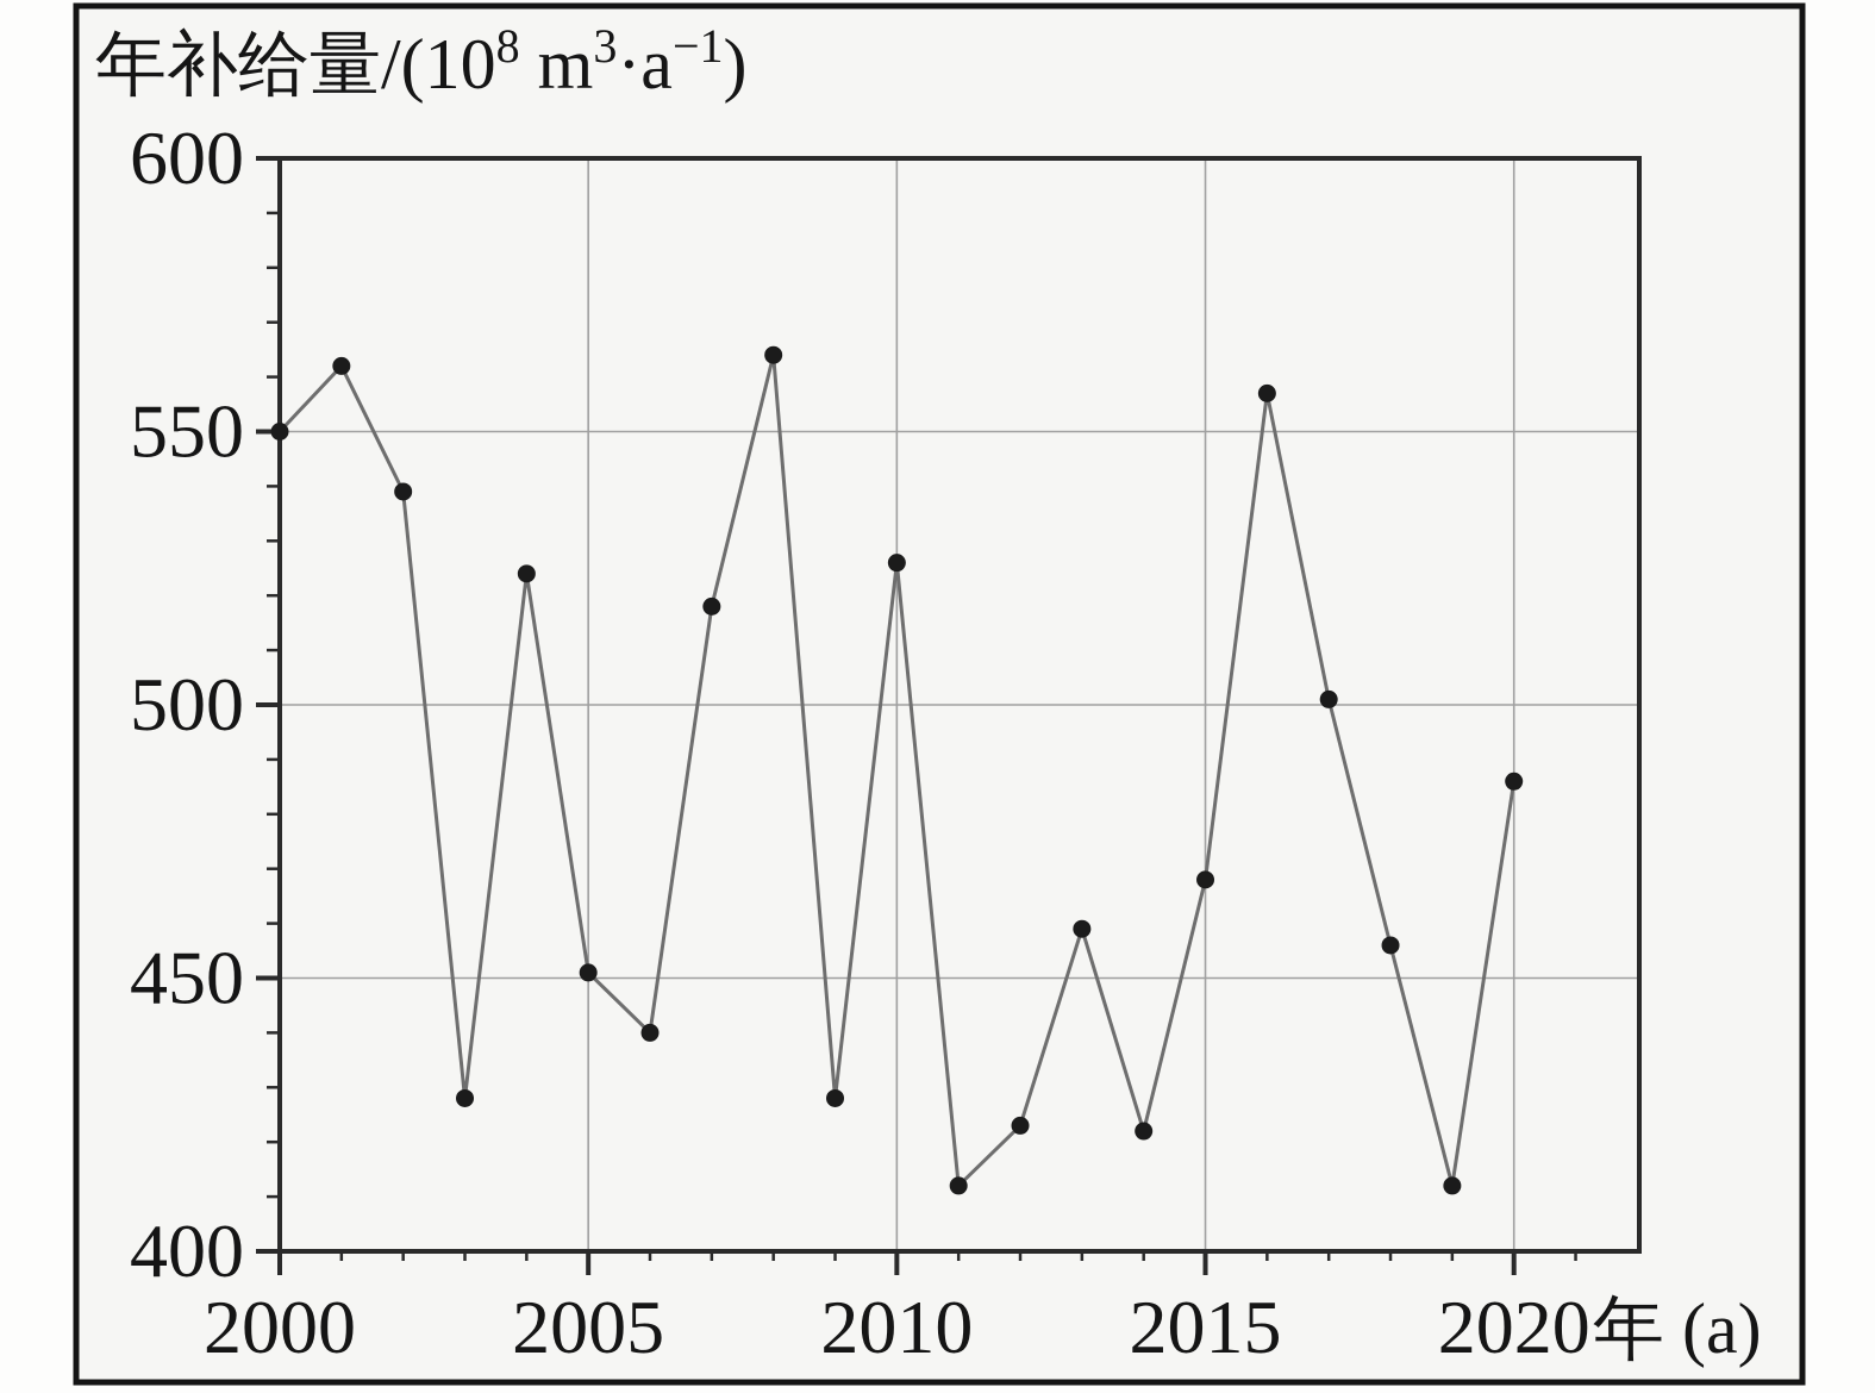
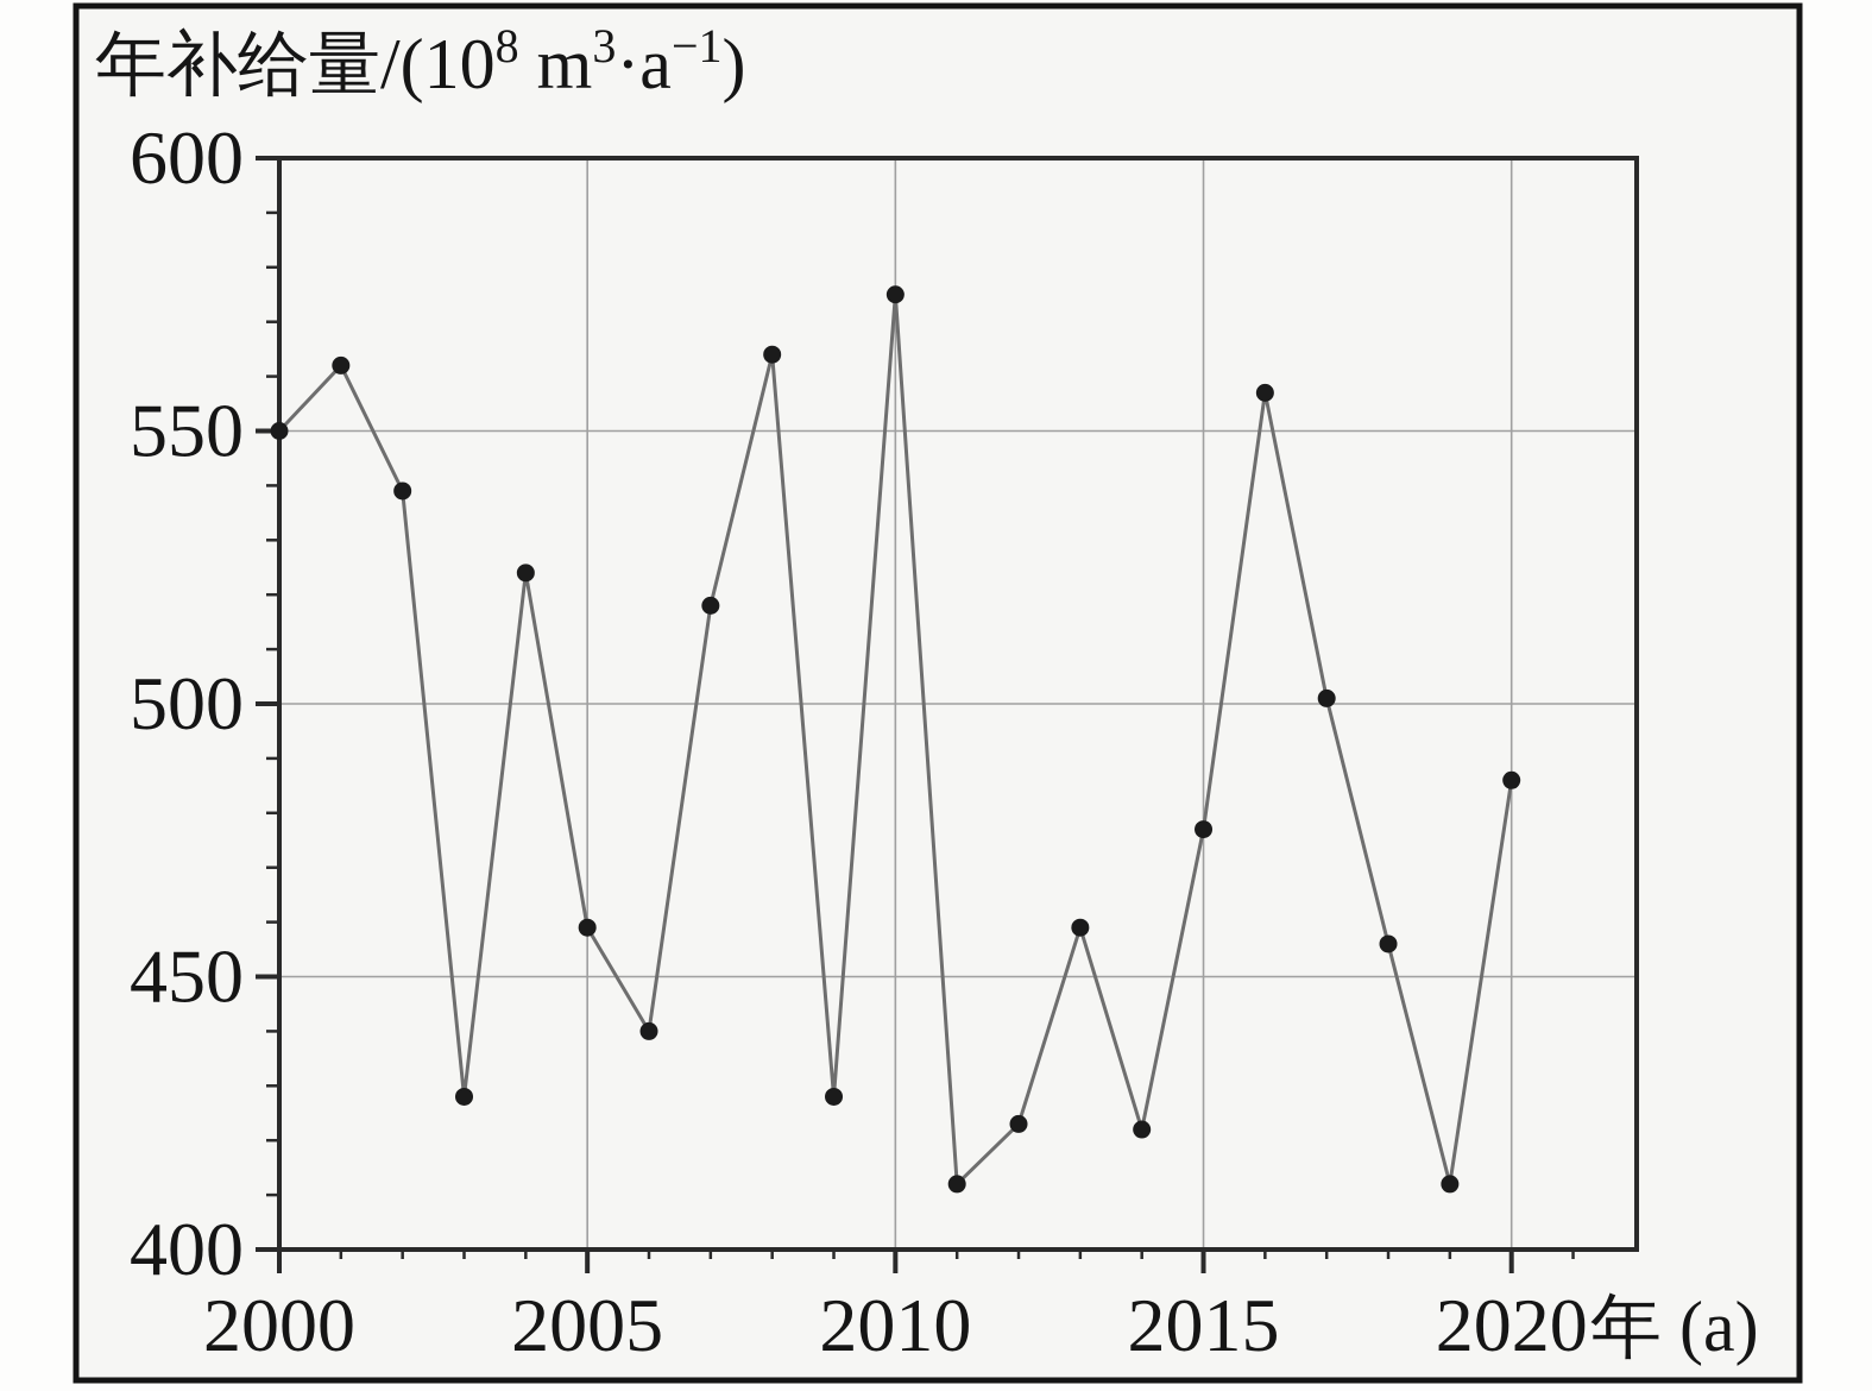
2005: 451 -> 459
2010: 526 -> 575
2015: 468 -> 477
